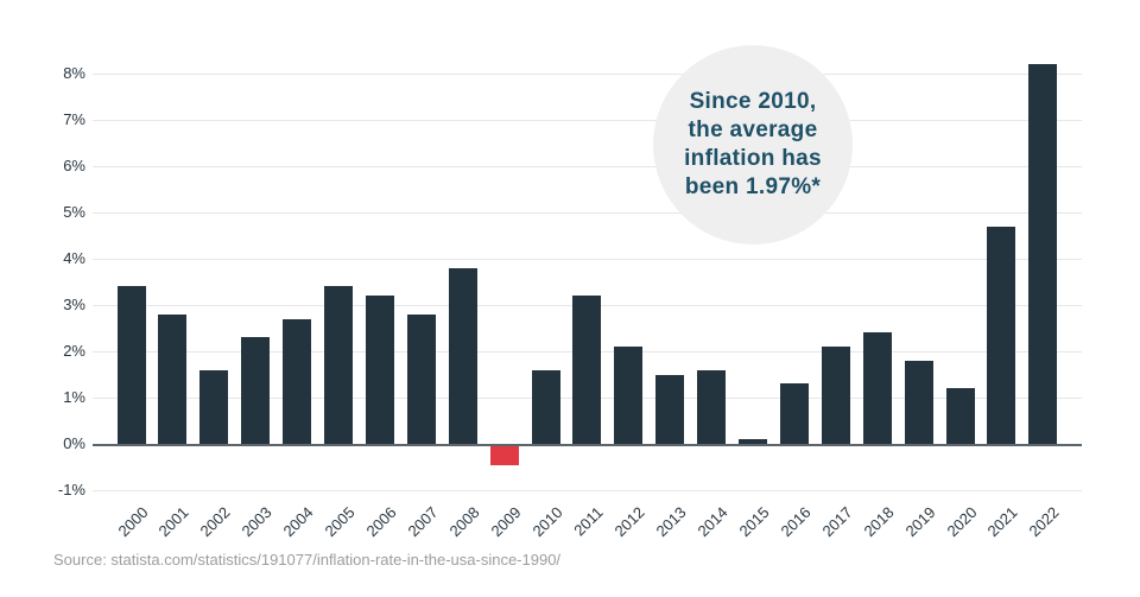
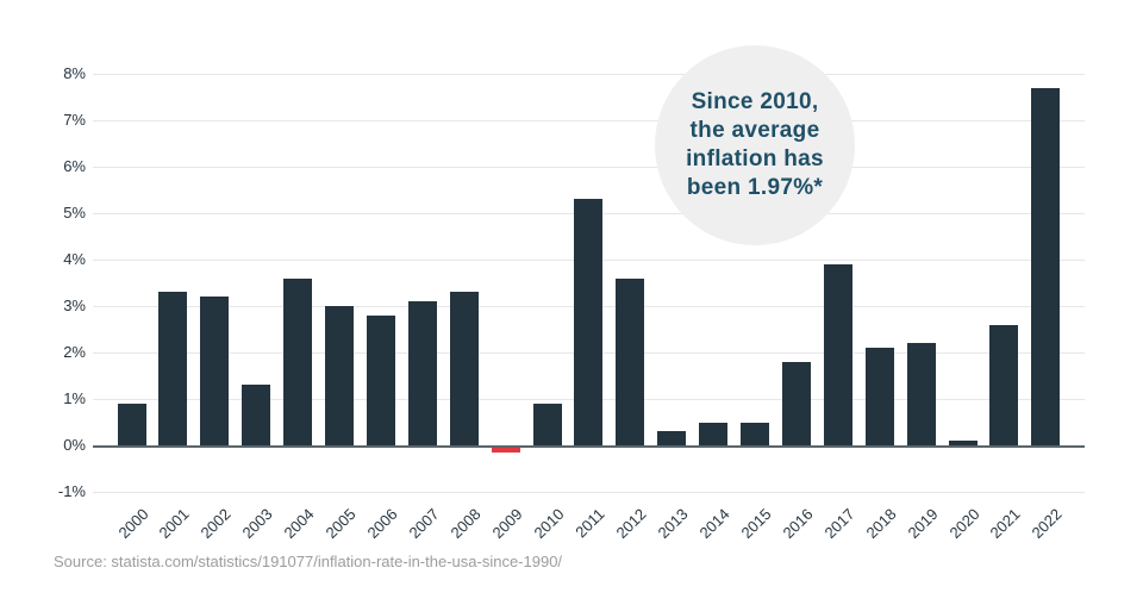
2000: 3.4% -> 0.9%
2001: 2.8% -> 3.3%
2002: 1.6% -> 3.2%
2003: 2.3% -> 1.3%
2004: 2.7% -> 3.6%
2005: 3.4% -> 3.0%
2006: 3.2% -> 2.8%
2007: 2.8% -> 3.1%
2008: 3.8% -> 3.3%
2009: -0.4% -> -0.1%
2010: 1.6% -> 0.9%
2011: 3.2% -> 5.3%
2012: 2.1% -> 3.6%
2013: 1.5% -> 0.3%
2014: 1.6% -> 0.5%
2015: 0.1% -> 0.5%
2016: 1.3% -> 1.8%
2017: 2.1% -> 3.9%
2018: 2.4% -> 2.1%
2019: 1.8% -> 2.2%
2020: 1.2% -> 0.1%
2021: 4.7% -> 2.6%
2022: 8.2% -> 7.7%
